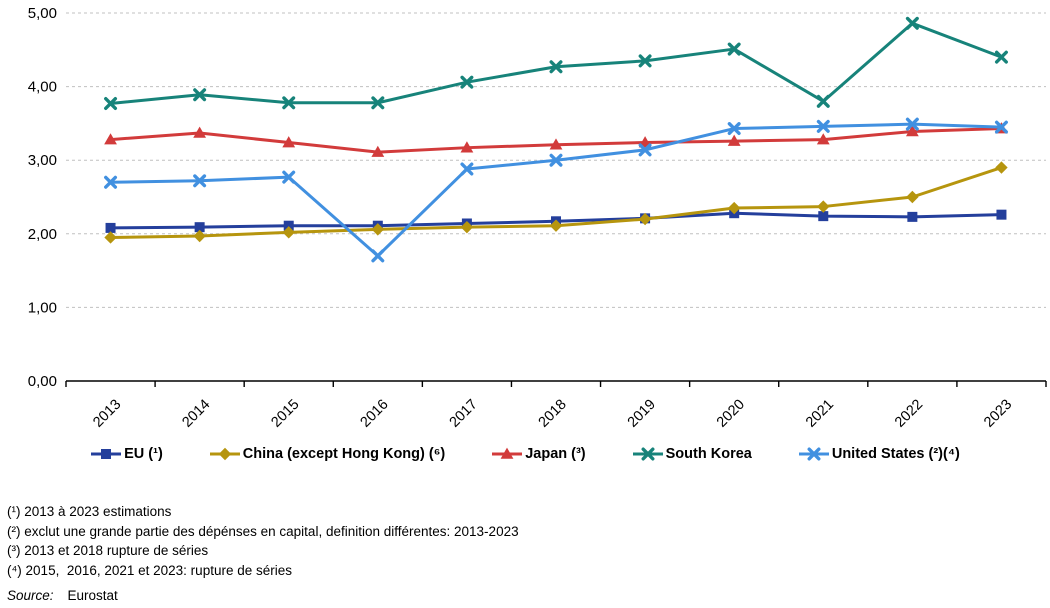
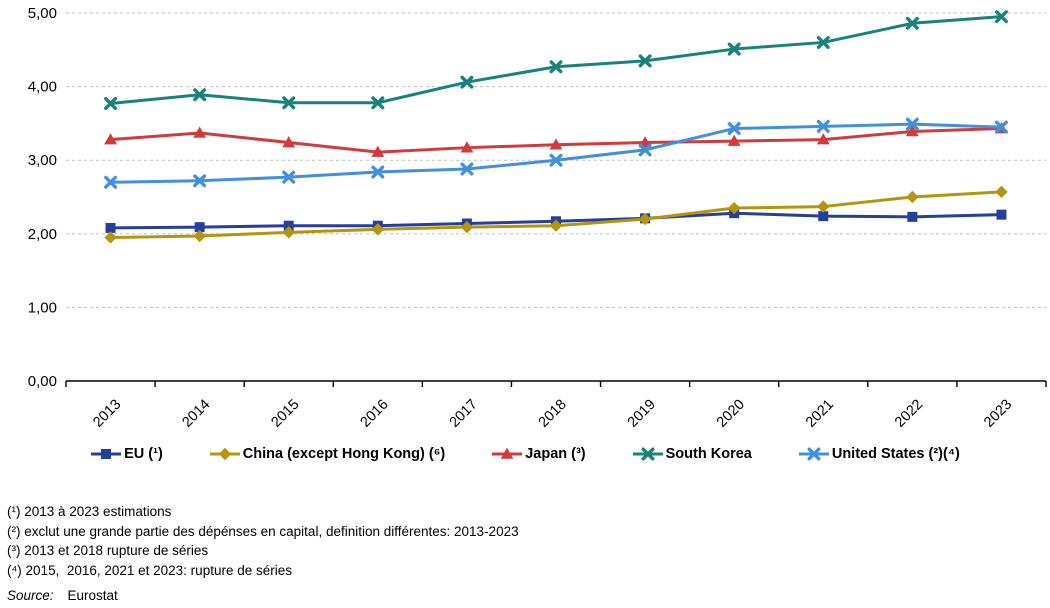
United States (²)(⁴)/2016: 1,7 -> 2,8
South Korea/2021: 3,8 -> 4,6
China (except Hong Kong) (⁶)/2023: 2,9 -> 2,6
South Korea/2023: 4,4 -> 5,0
